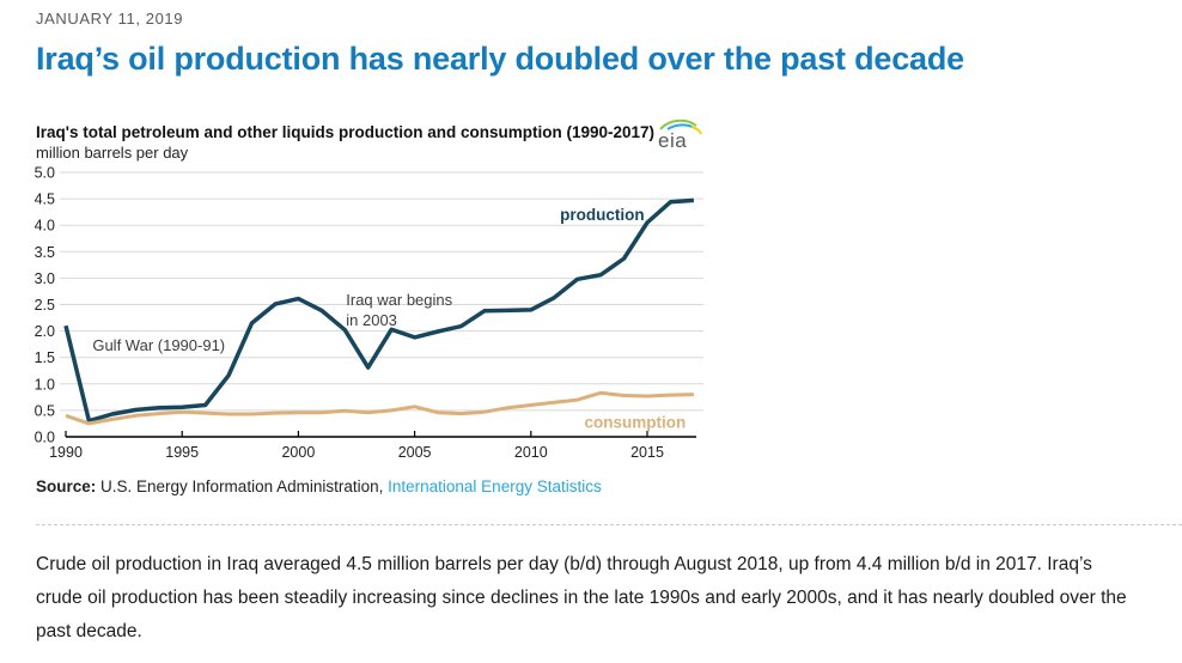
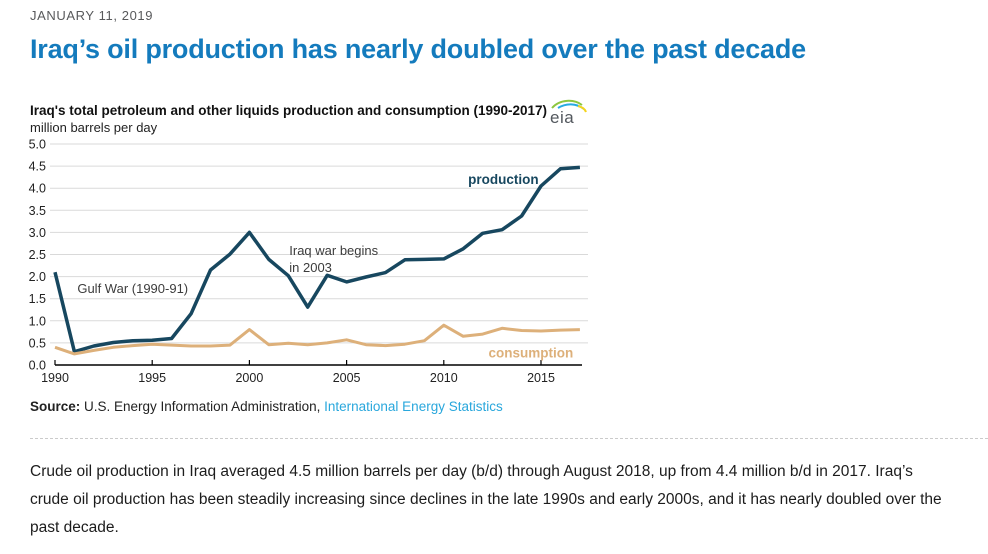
production/2000: 2.6 -> 3.0
consumption/2000: 0.5 -> 0.8
consumption/2010: 0.6 -> 0.9
